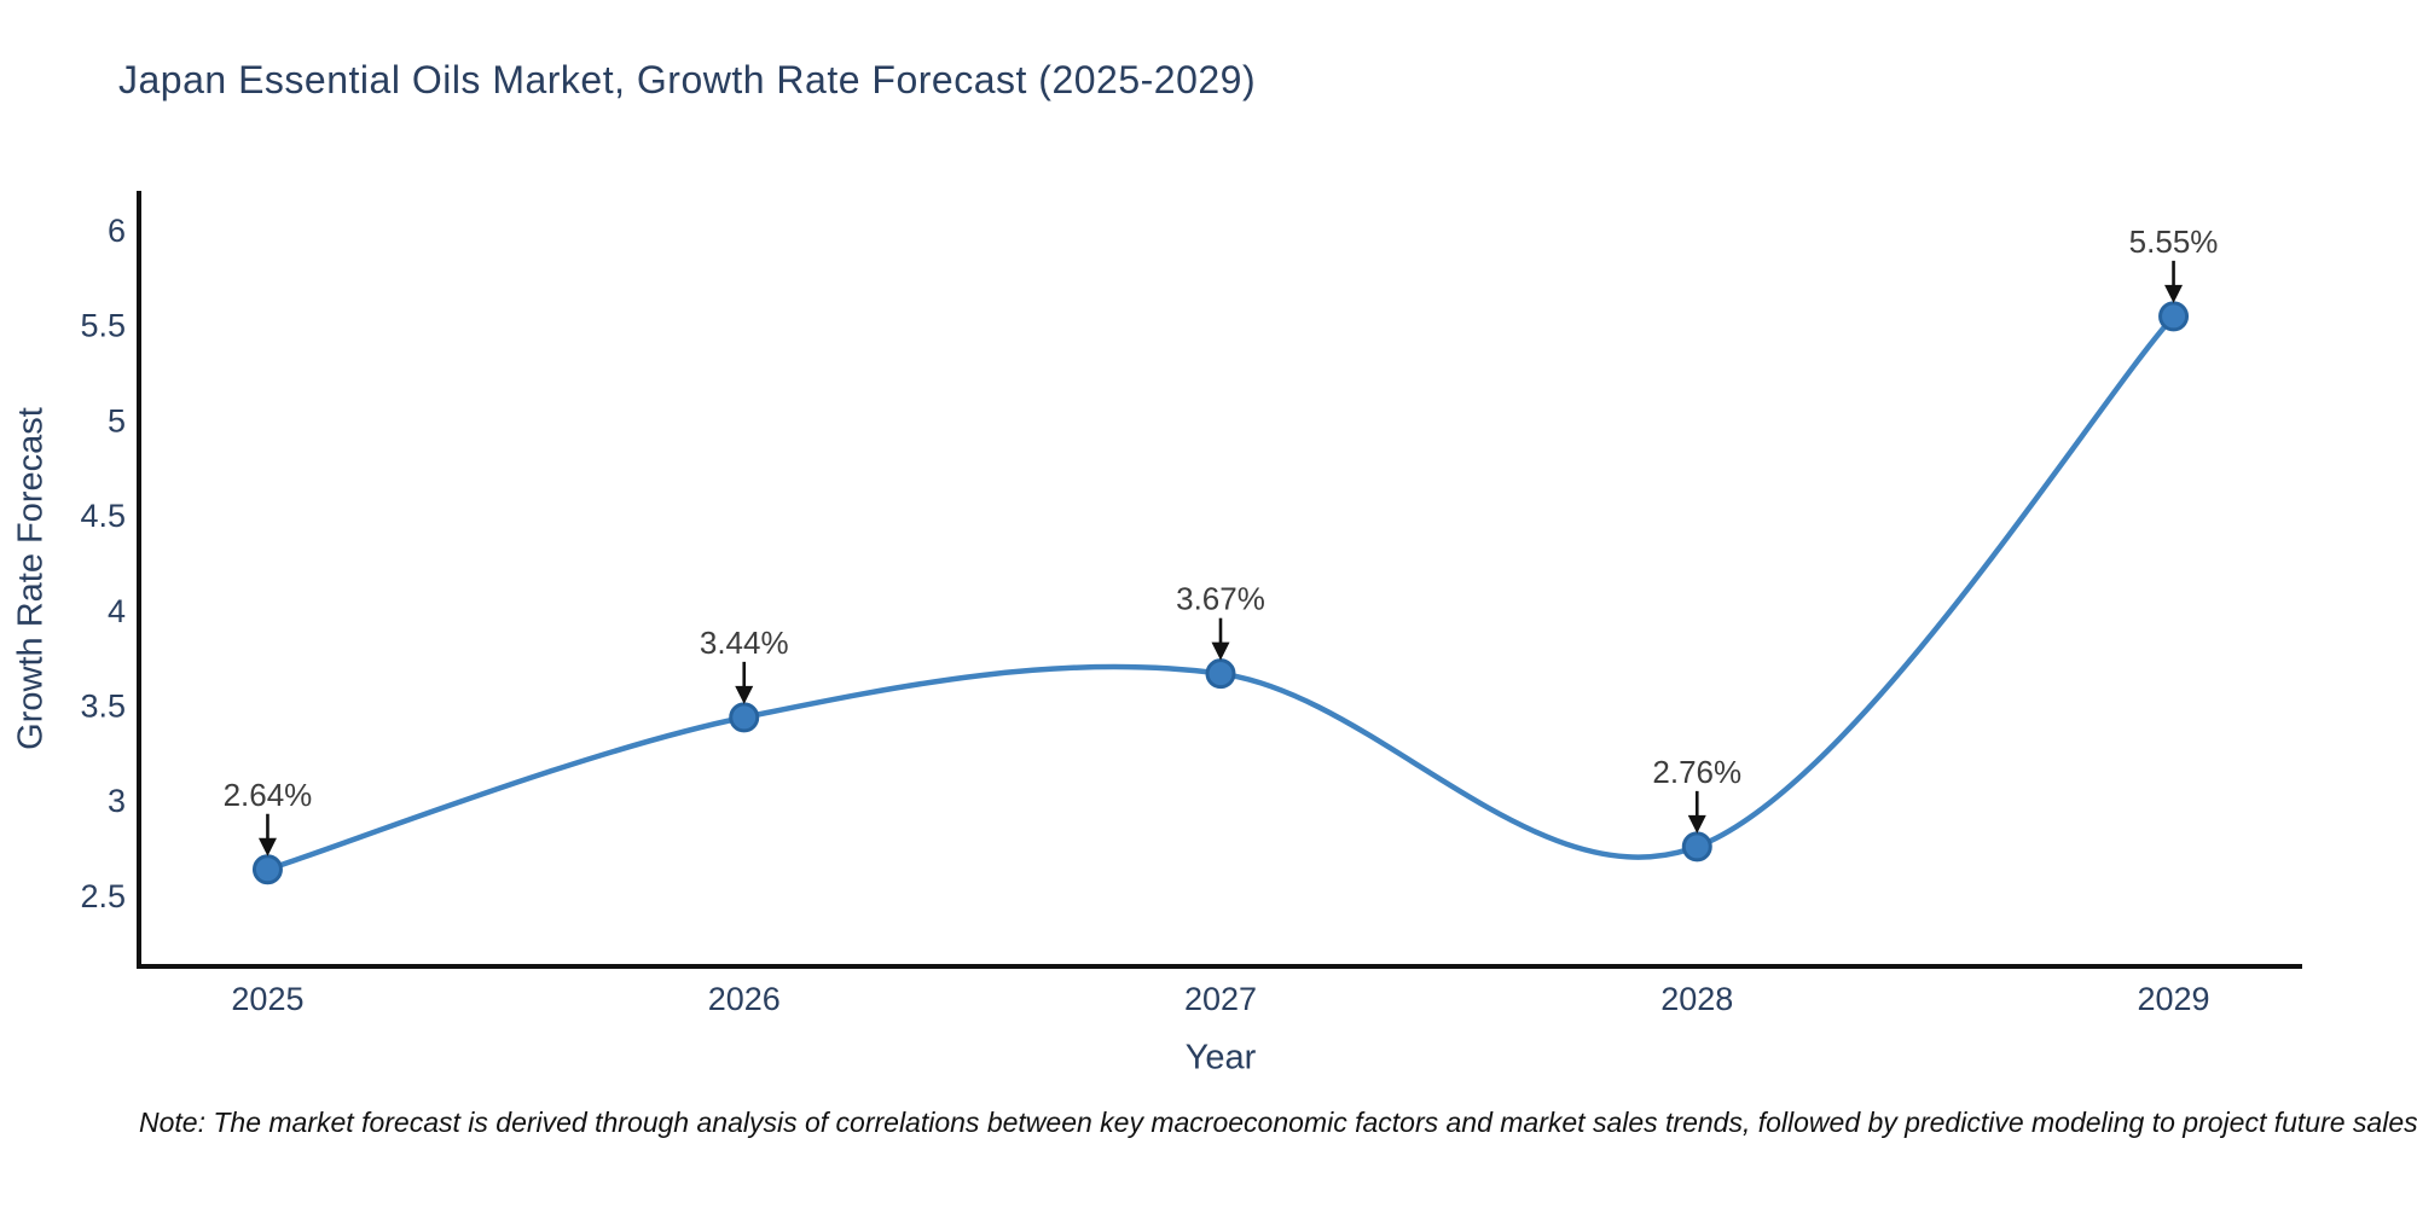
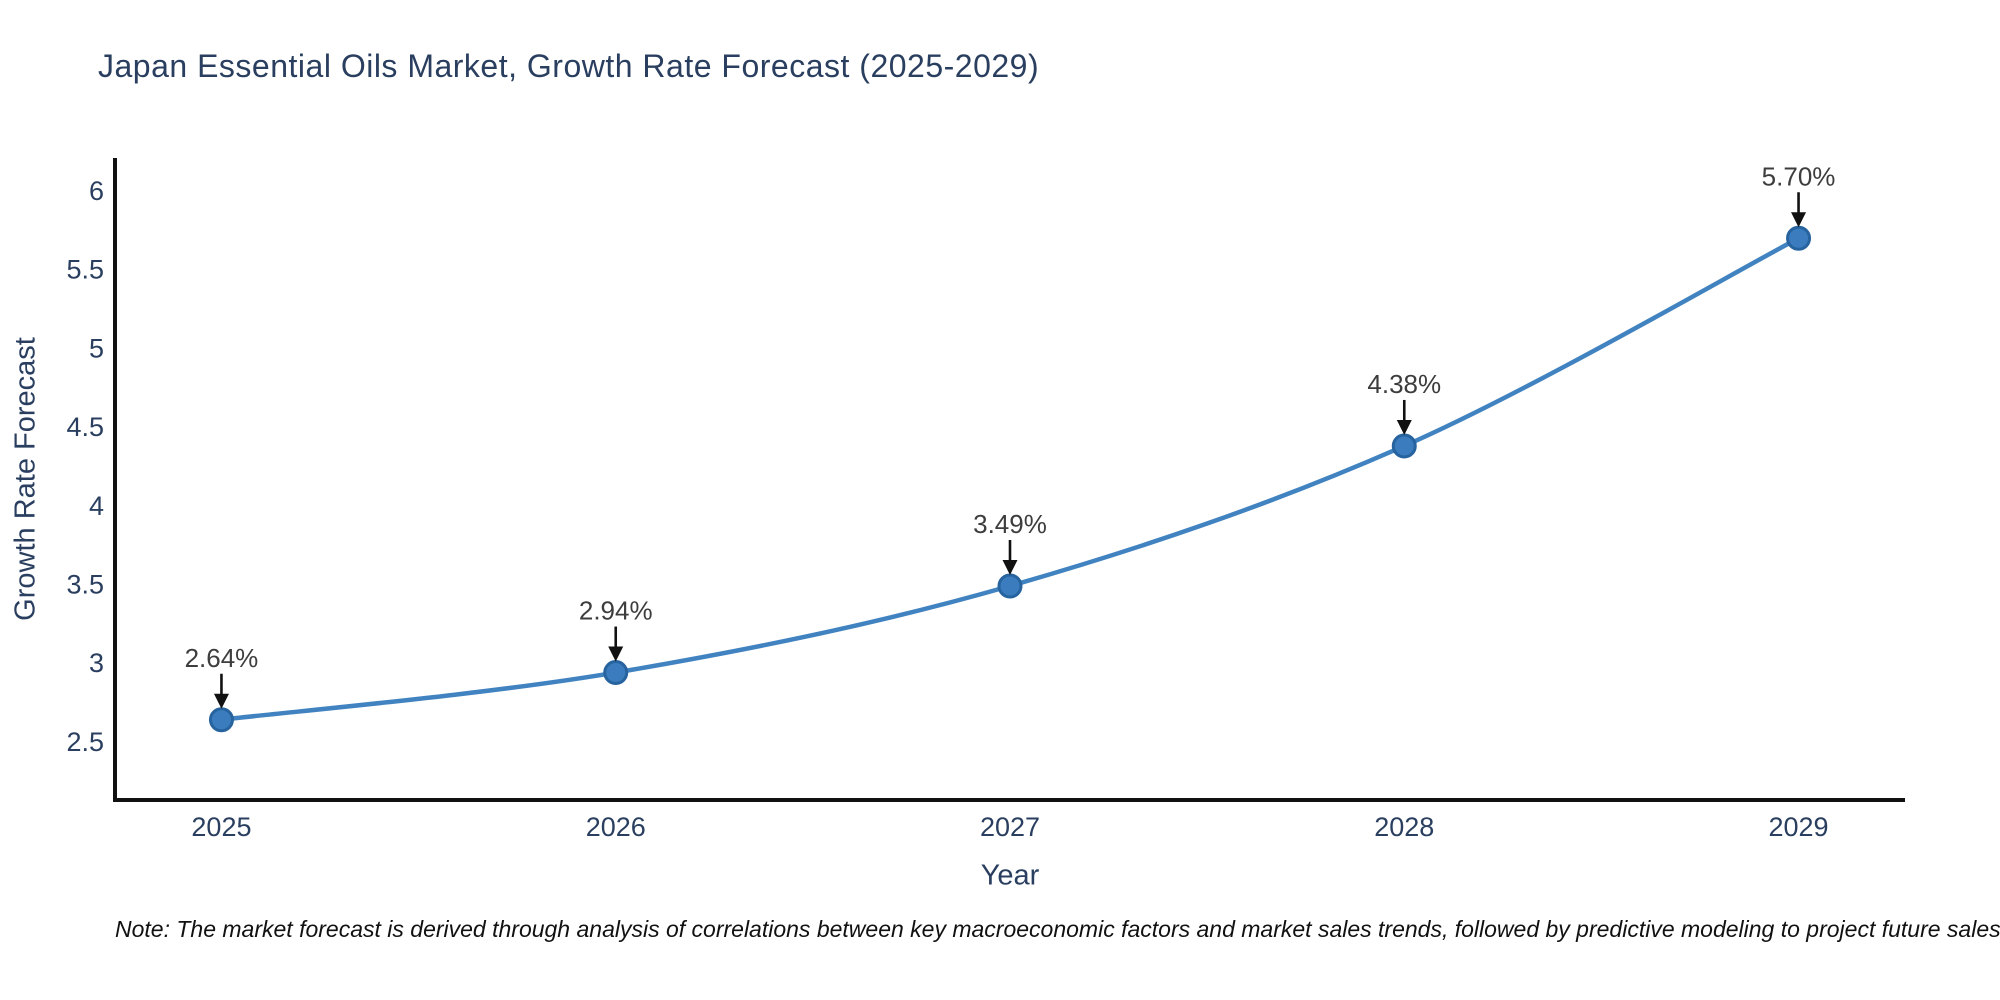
2026: 3.44% -> 2.94%
2027: 3.67% -> 3.49%
2028: 2.76% -> 4.38%
2029: 5.55% -> 5.70%
